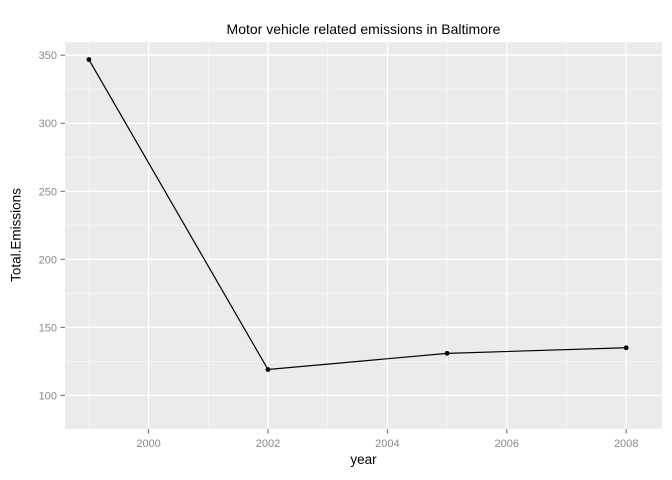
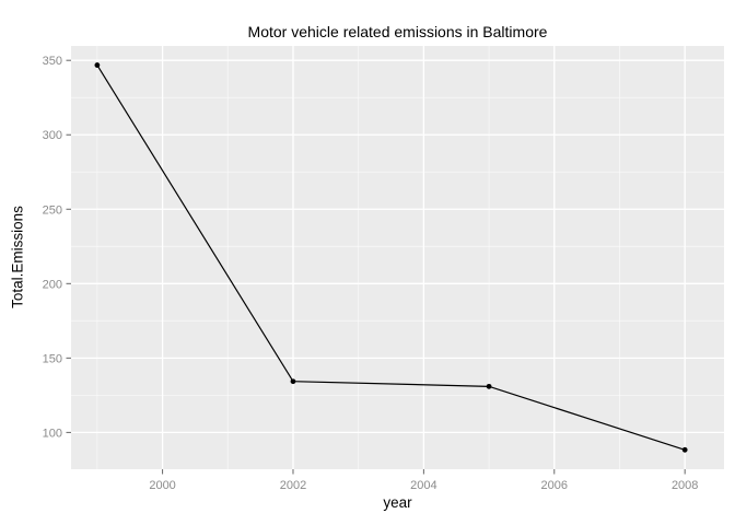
2002: 119 -> 134
2008: 135 -> 88
